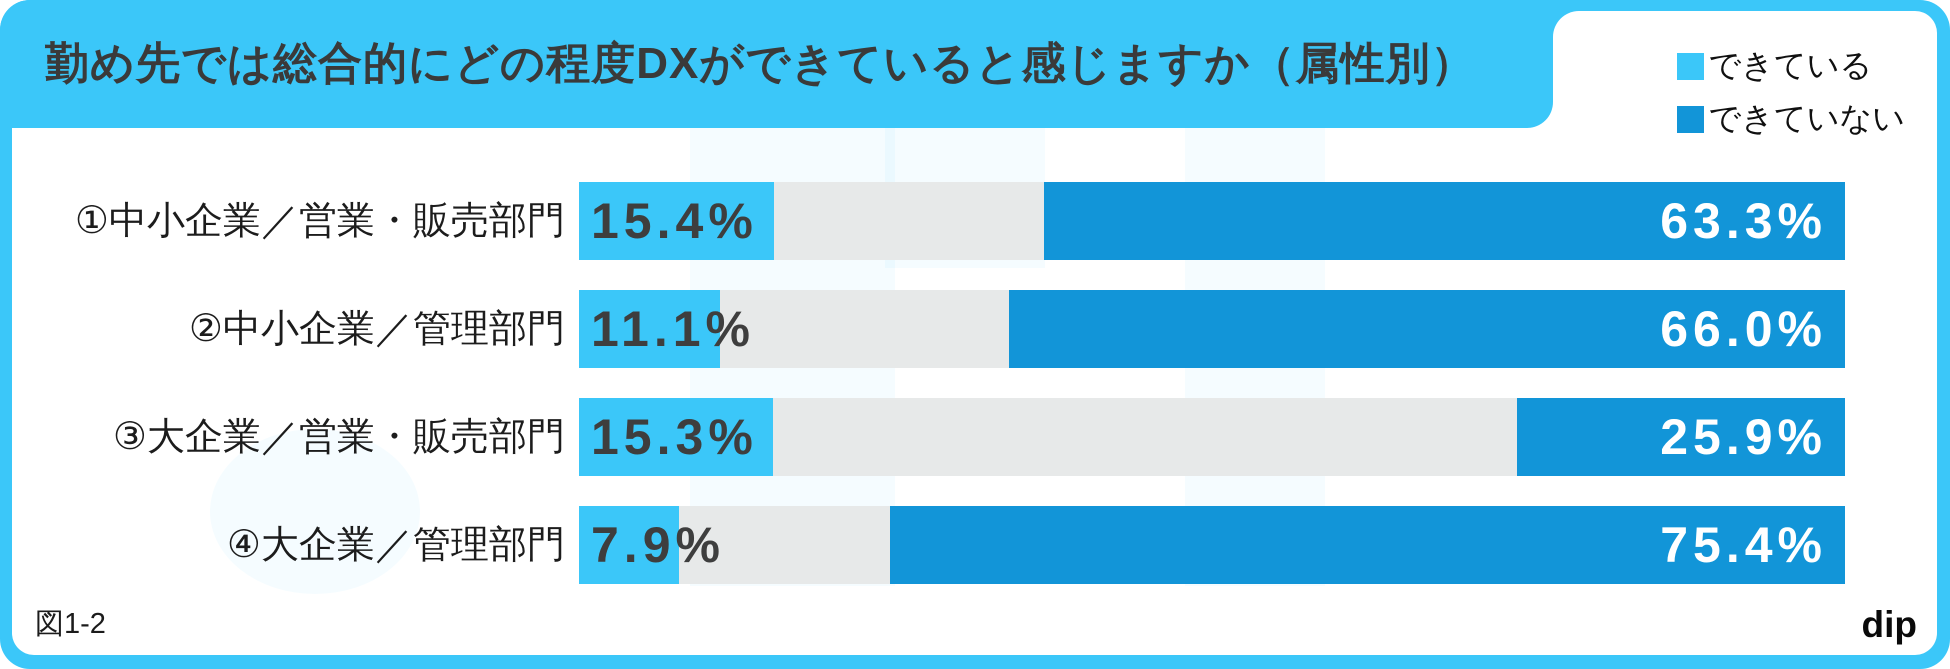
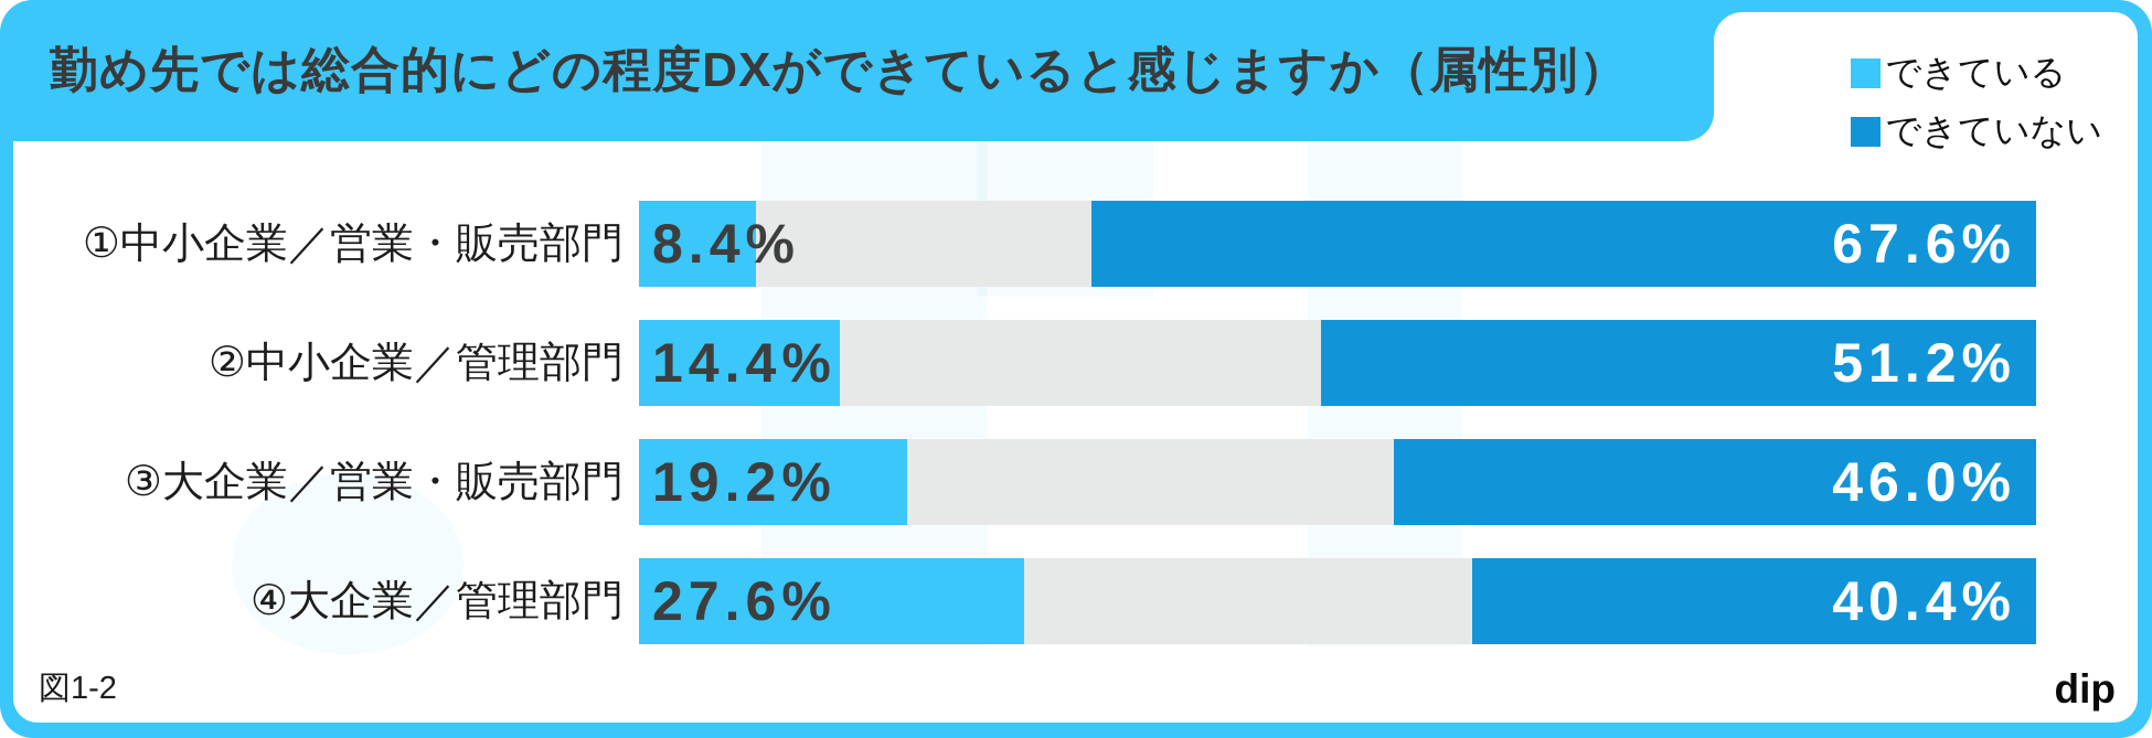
できている/①中小企業／営業・販売部門: 15.4% -> 8.4%
できていない/①中小企業／営業・販売部門: 63.3% -> 67.6%
できている/②中小企業／管理部門: 11.1% -> 14.4%
できていない/②中小企業／管理部門: 66.0% -> 51.2%
できている/③大企業／営業・販売部門: 15.3% -> 19.2%
できていない/③大企業／営業・販売部門: 25.9% -> 46.0%
できている/④大企業／管理部門: 7.9% -> 27.6%
できていない/④大企業／管理部門: 75.4% -> 40.4%
